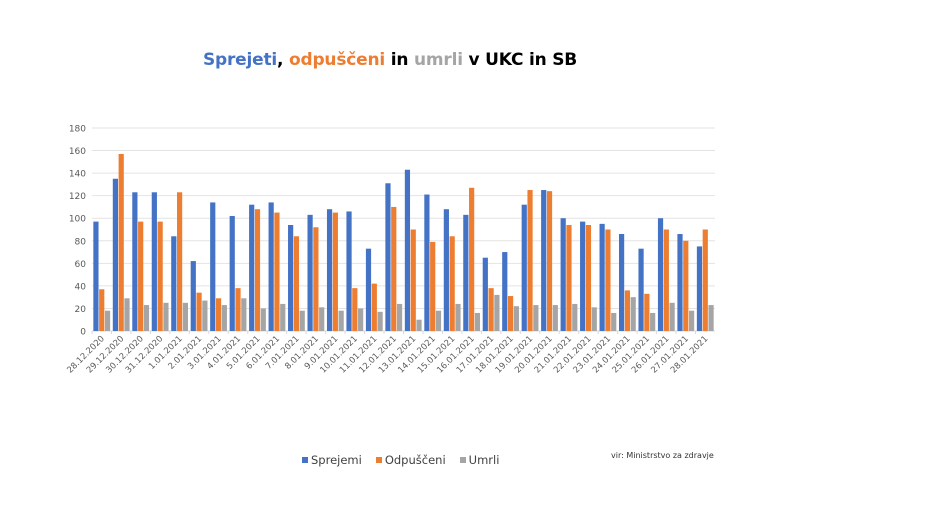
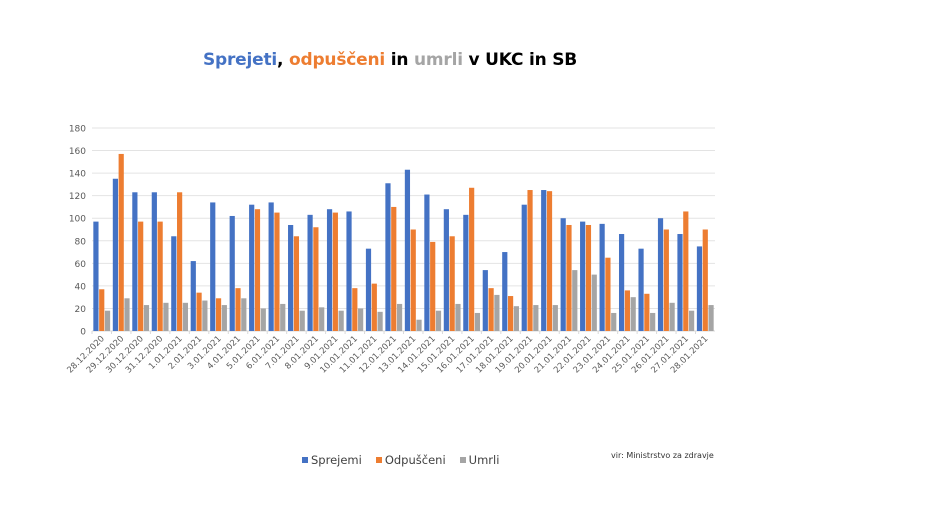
Sprejemi/17.01.2021: 65 -> 54
Umrli/21.01.2021: 24 -> 54
Umrli/22.01.2021: 21 -> 50
Odpuščeni/23.01.2021: 90 -> 65
Odpuščeni/27.01.2021: 80 -> 106
